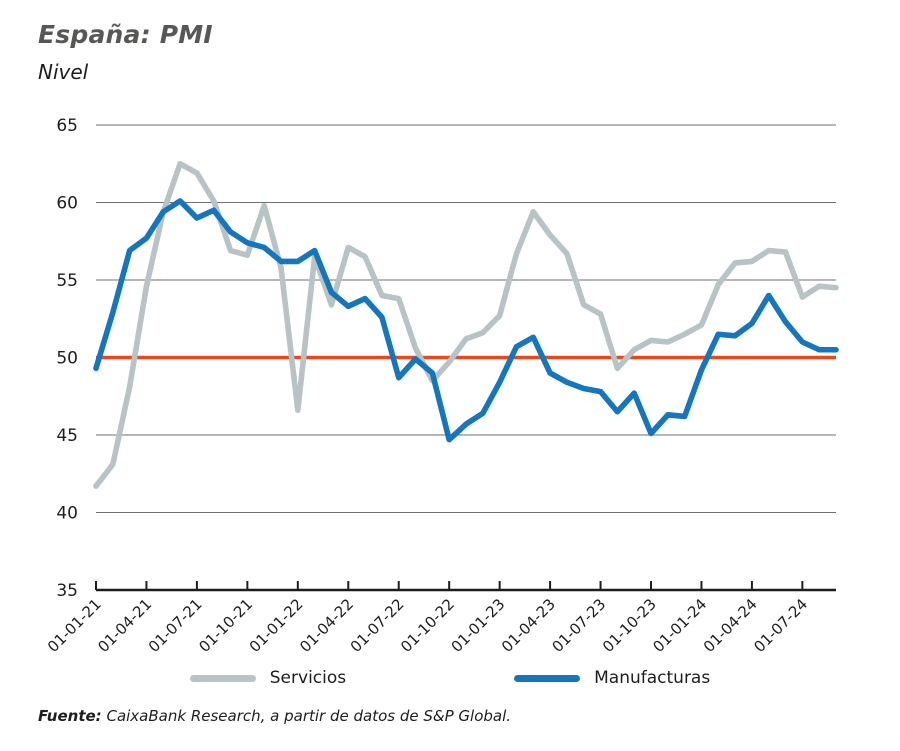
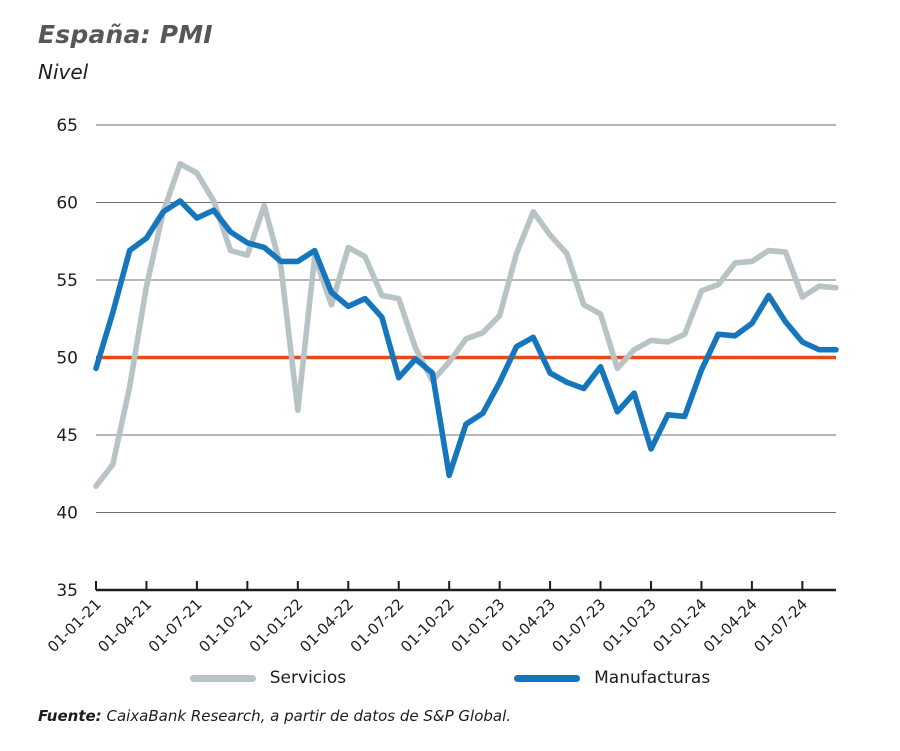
Manufacturas/01-10-22: 44.7 -> 42.4
Manufacturas/01-07-23: 47.8 -> 49.4
Manufacturas/01-10-23: 45.1 -> 44.1
Servicios/01-01-24: 52.1 -> 54.3
